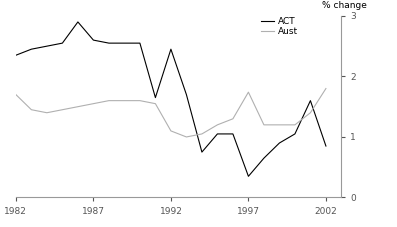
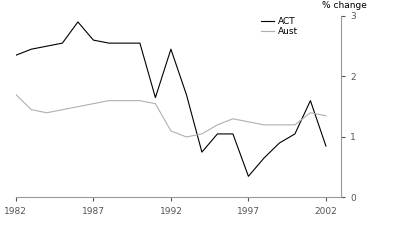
Aust/1997: 1.74 -> 1.25
Aust/2002: 1.80 -> 1.35
